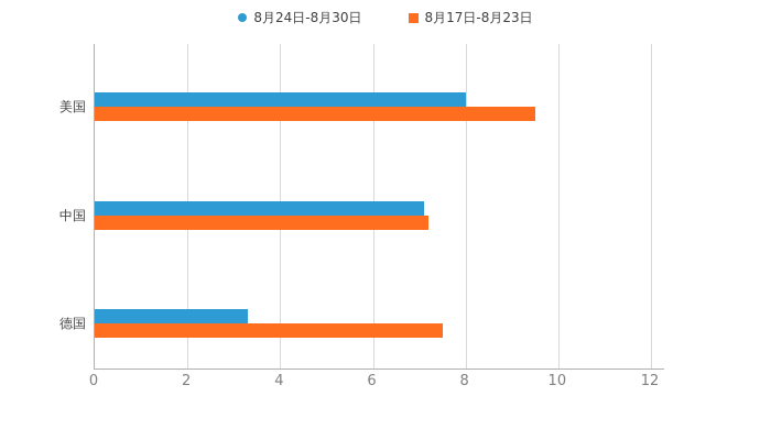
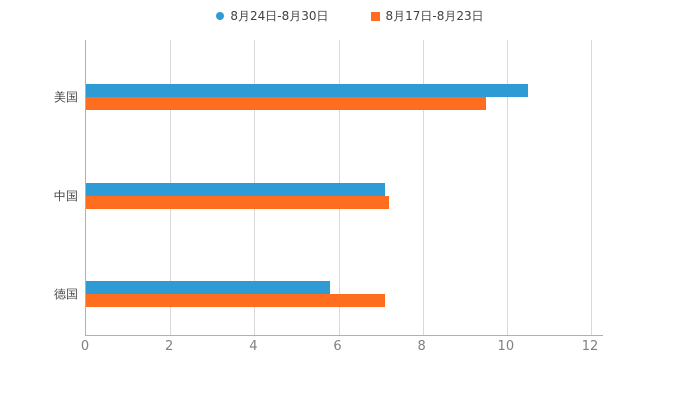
8月24日-8月30日/美国: 8.0 -> 10.5
8月24日-8月30日/德国: 3.3 -> 5.8
8月17日-8月23日/德国: 7.5 -> 7.1
